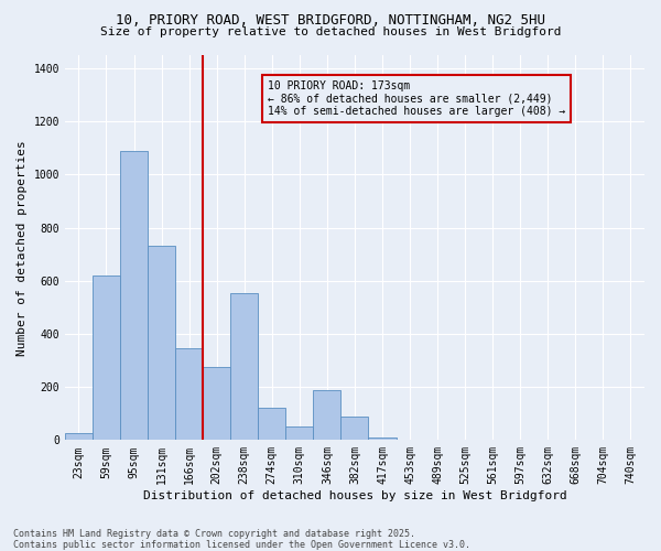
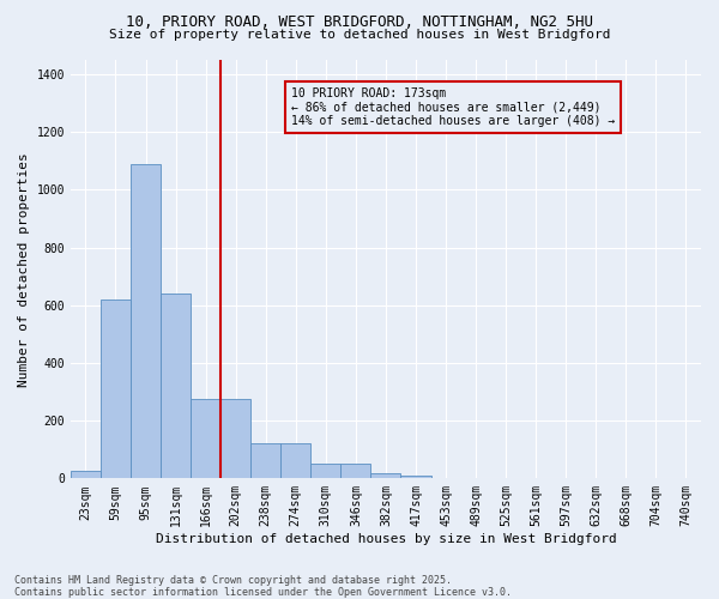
131sqm: 730 -> 640
166sqm: 345 -> 275
238sqm: 555 -> 120
346sqm: 190 -> 50
382sqm: 90 -> 20
